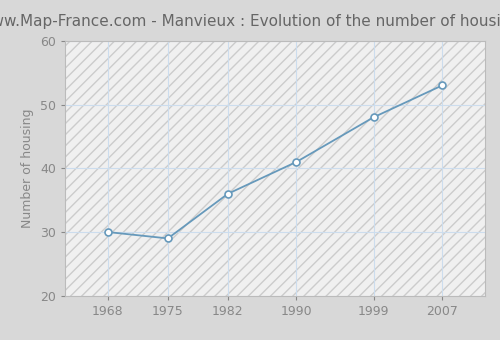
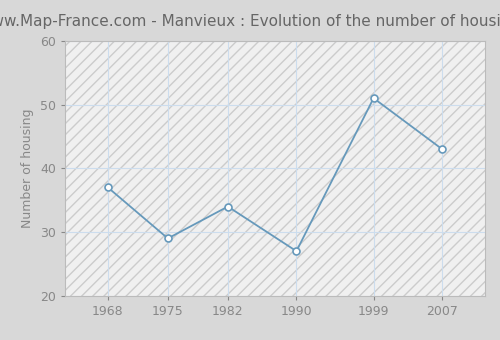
1968: 30 -> 37
1982: 36 -> 34
1990: 41 -> 27
1999: 48 -> 51
2007: 53 -> 43
